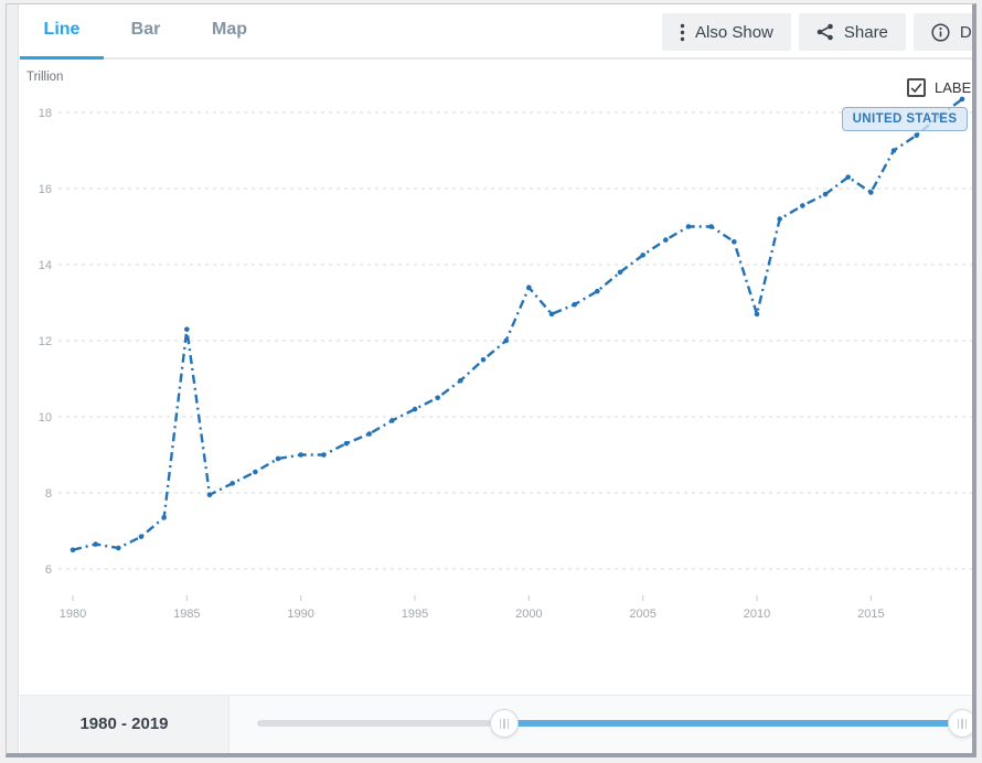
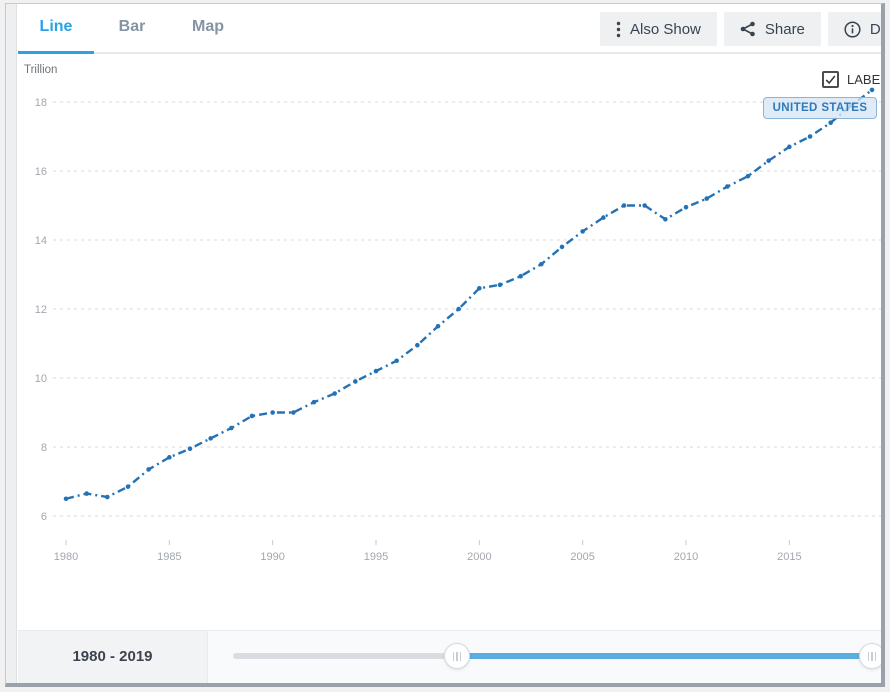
1985: 12.3 -> 7.7
2000: 13.4 -> 12.6
2010: 12.7 -> 14.9
2015: 15.9 -> 16.7
